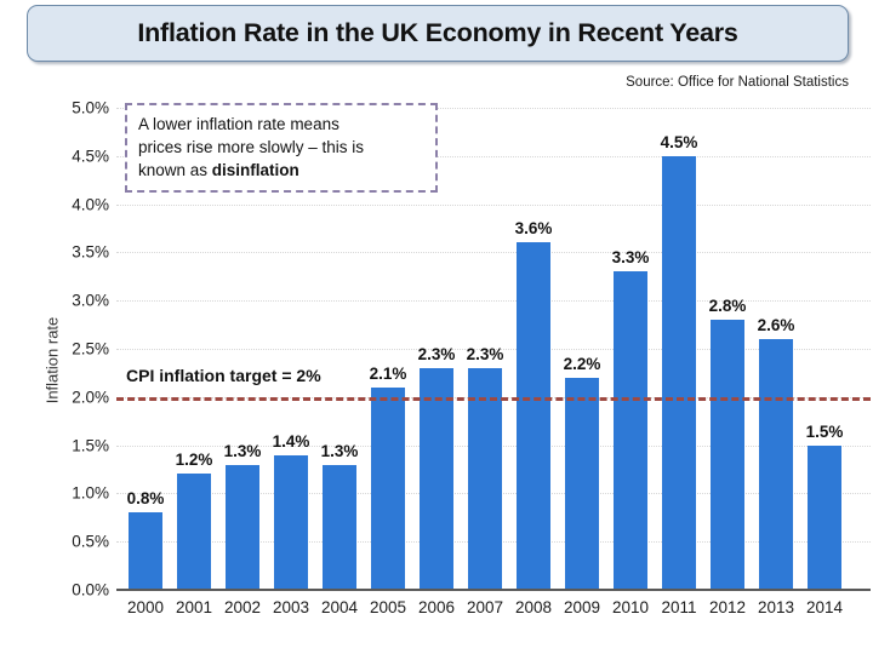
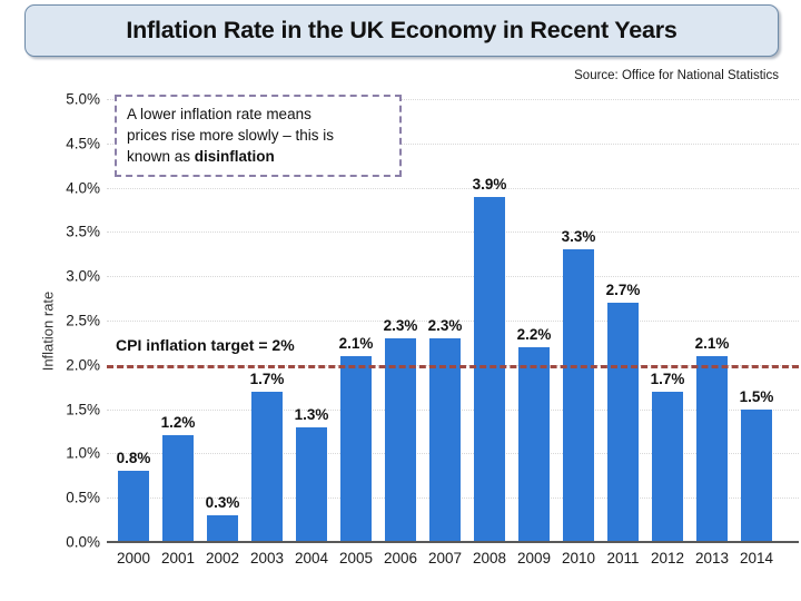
2002: 1.3% -> 0.3%
2003: 1.4% -> 1.7%
2008: 3.6% -> 3.9%
2011: 4.5% -> 2.7%
2012: 2.8% -> 1.7%
2013: 2.6% -> 2.1%
